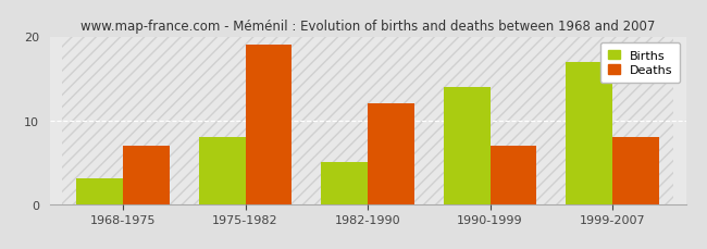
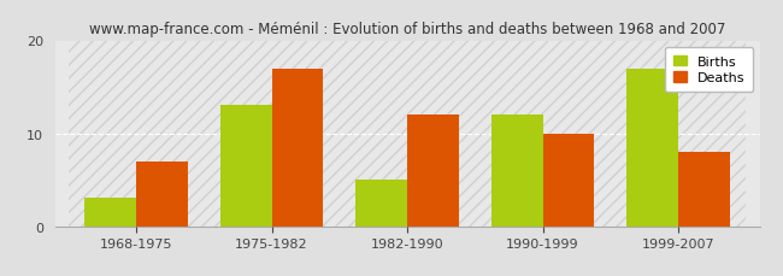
Births/1975-1982: 8 -> 13
Deaths/1975-1982: 19 -> 17
Births/1990-1999: 14 -> 12
Deaths/1990-1999: 7 -> 10
